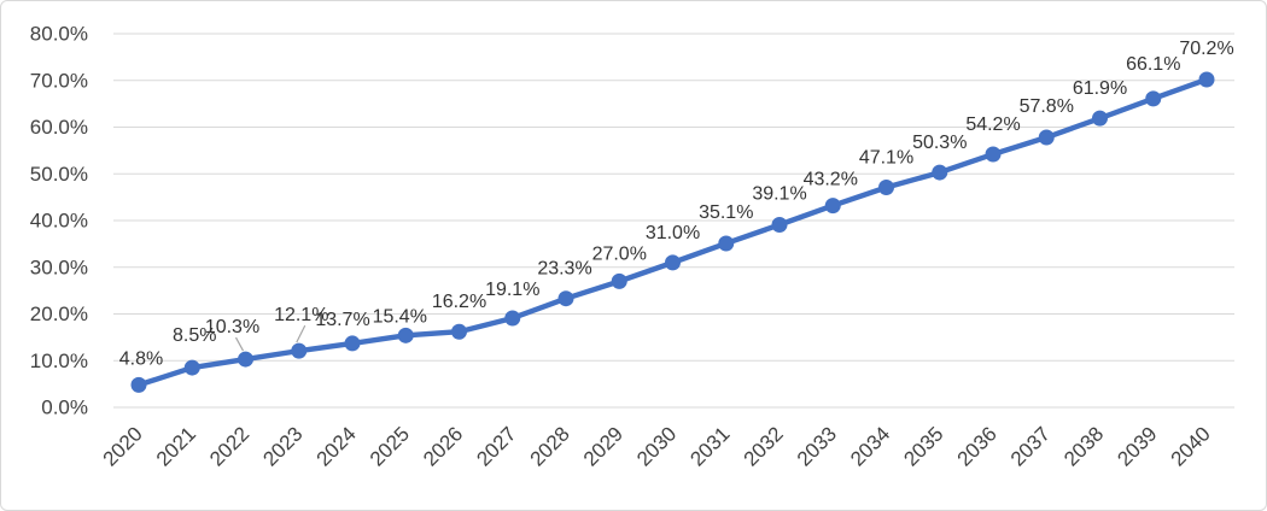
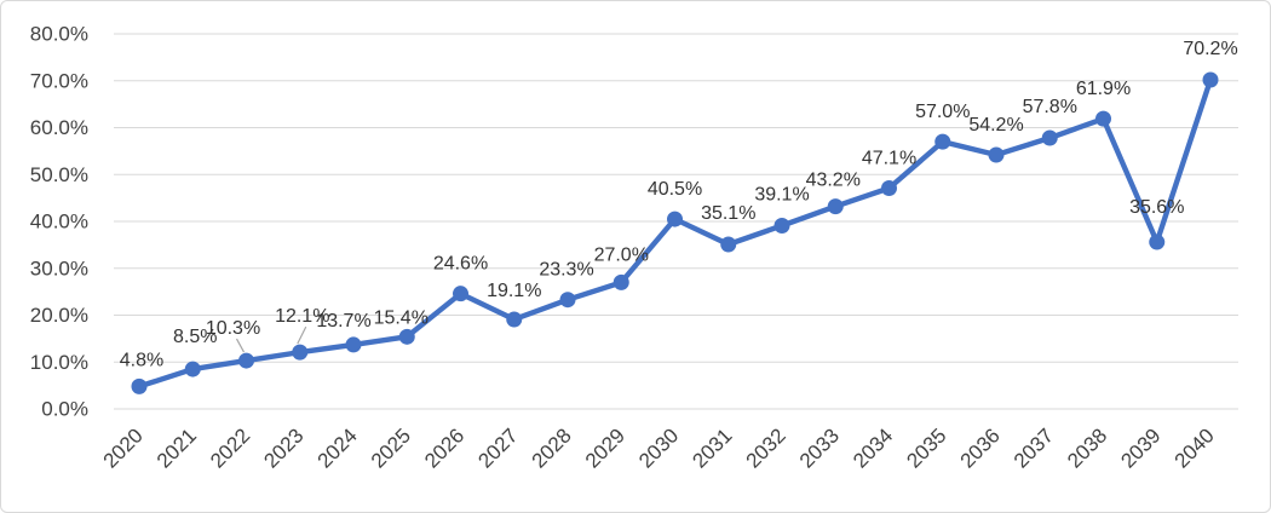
2026: 16.2% -> 24.6%
2030: 31.0% -> 40.5%
2035: 50.3% -> 57.0%
2039: 66.1% -> 35.6%
